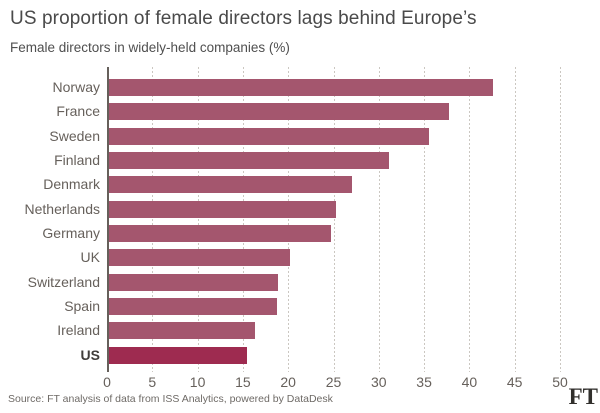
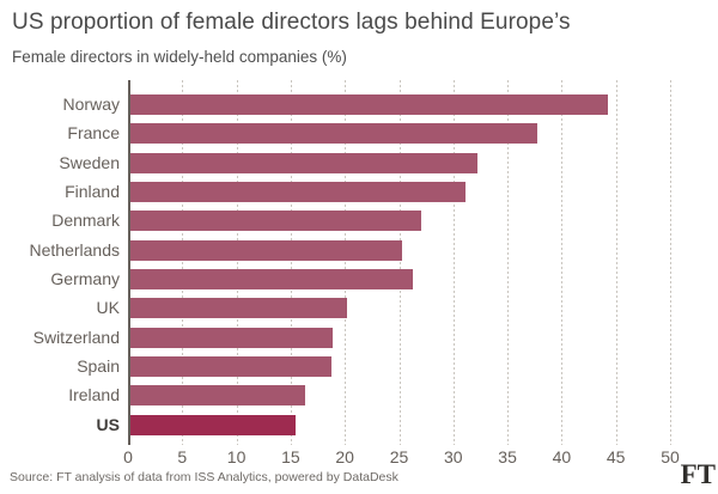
Norway: 42 -> 44
Sweden: 35 -> 32
Germany: 24 -> 26
